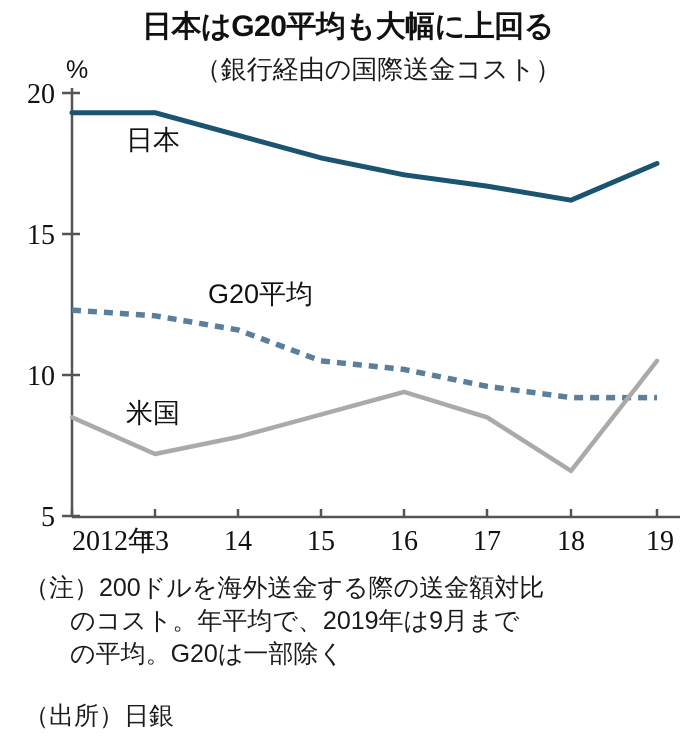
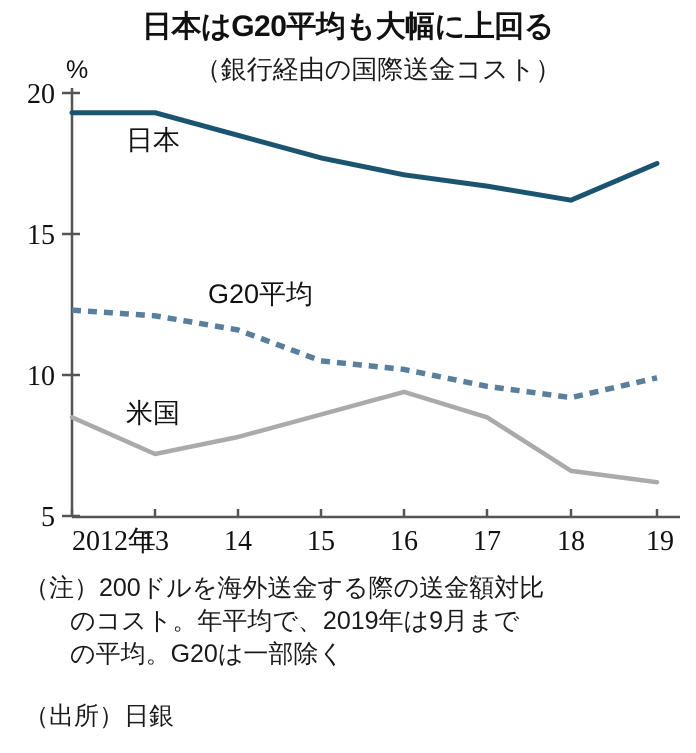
G20平均/19: 9.2 -> 9.9
米国/19: 10.5 -> 6.2
